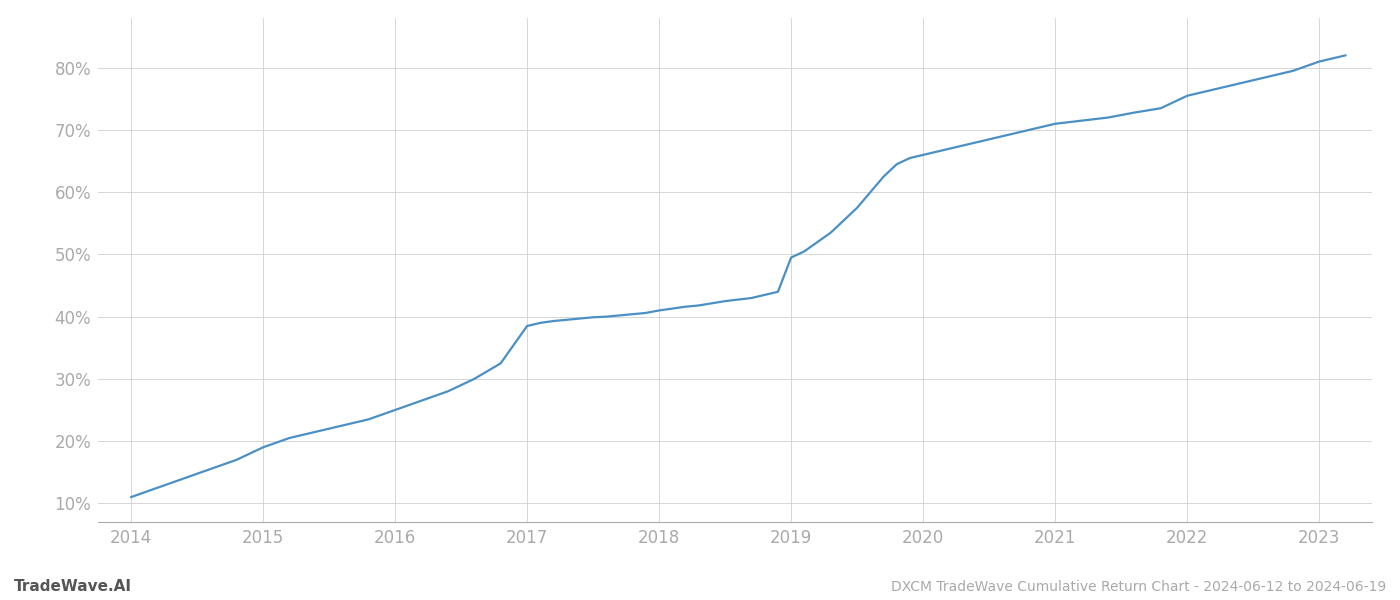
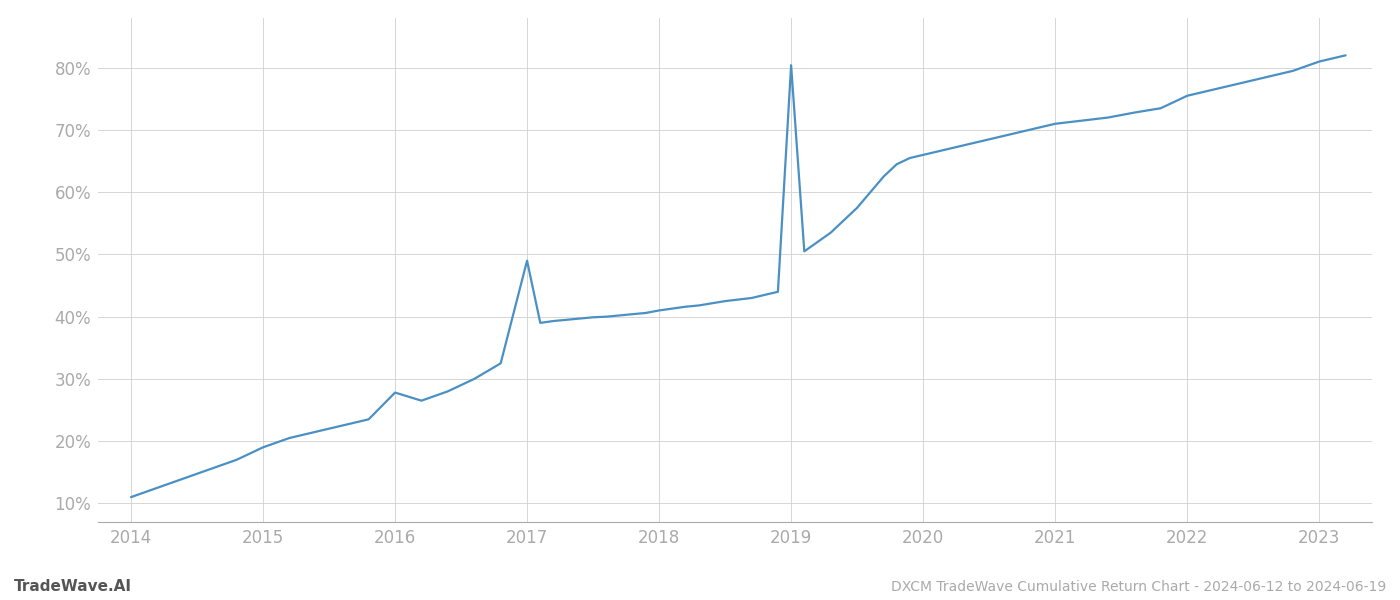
2016: 25.0% -> 27.8%
2017: 38.5% -> 49.0%
2019: 49.5% -> 80.4%
